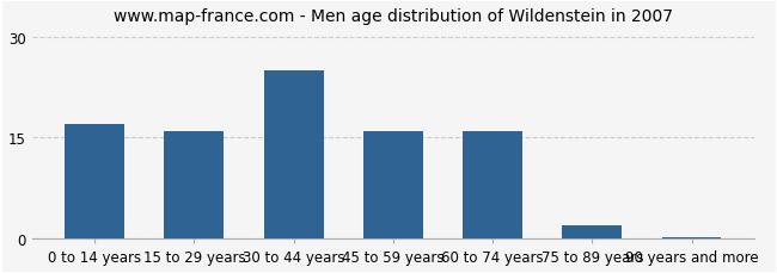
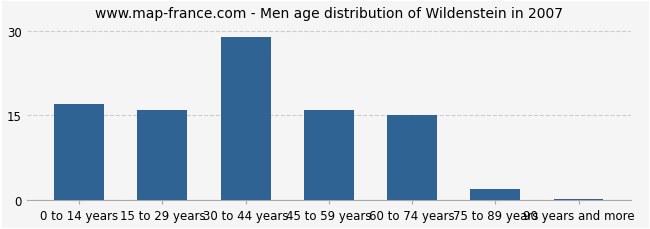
30 to 44 years: 25.0 -> 29.0
60 to 74 years: 16.0 -> 15.0
